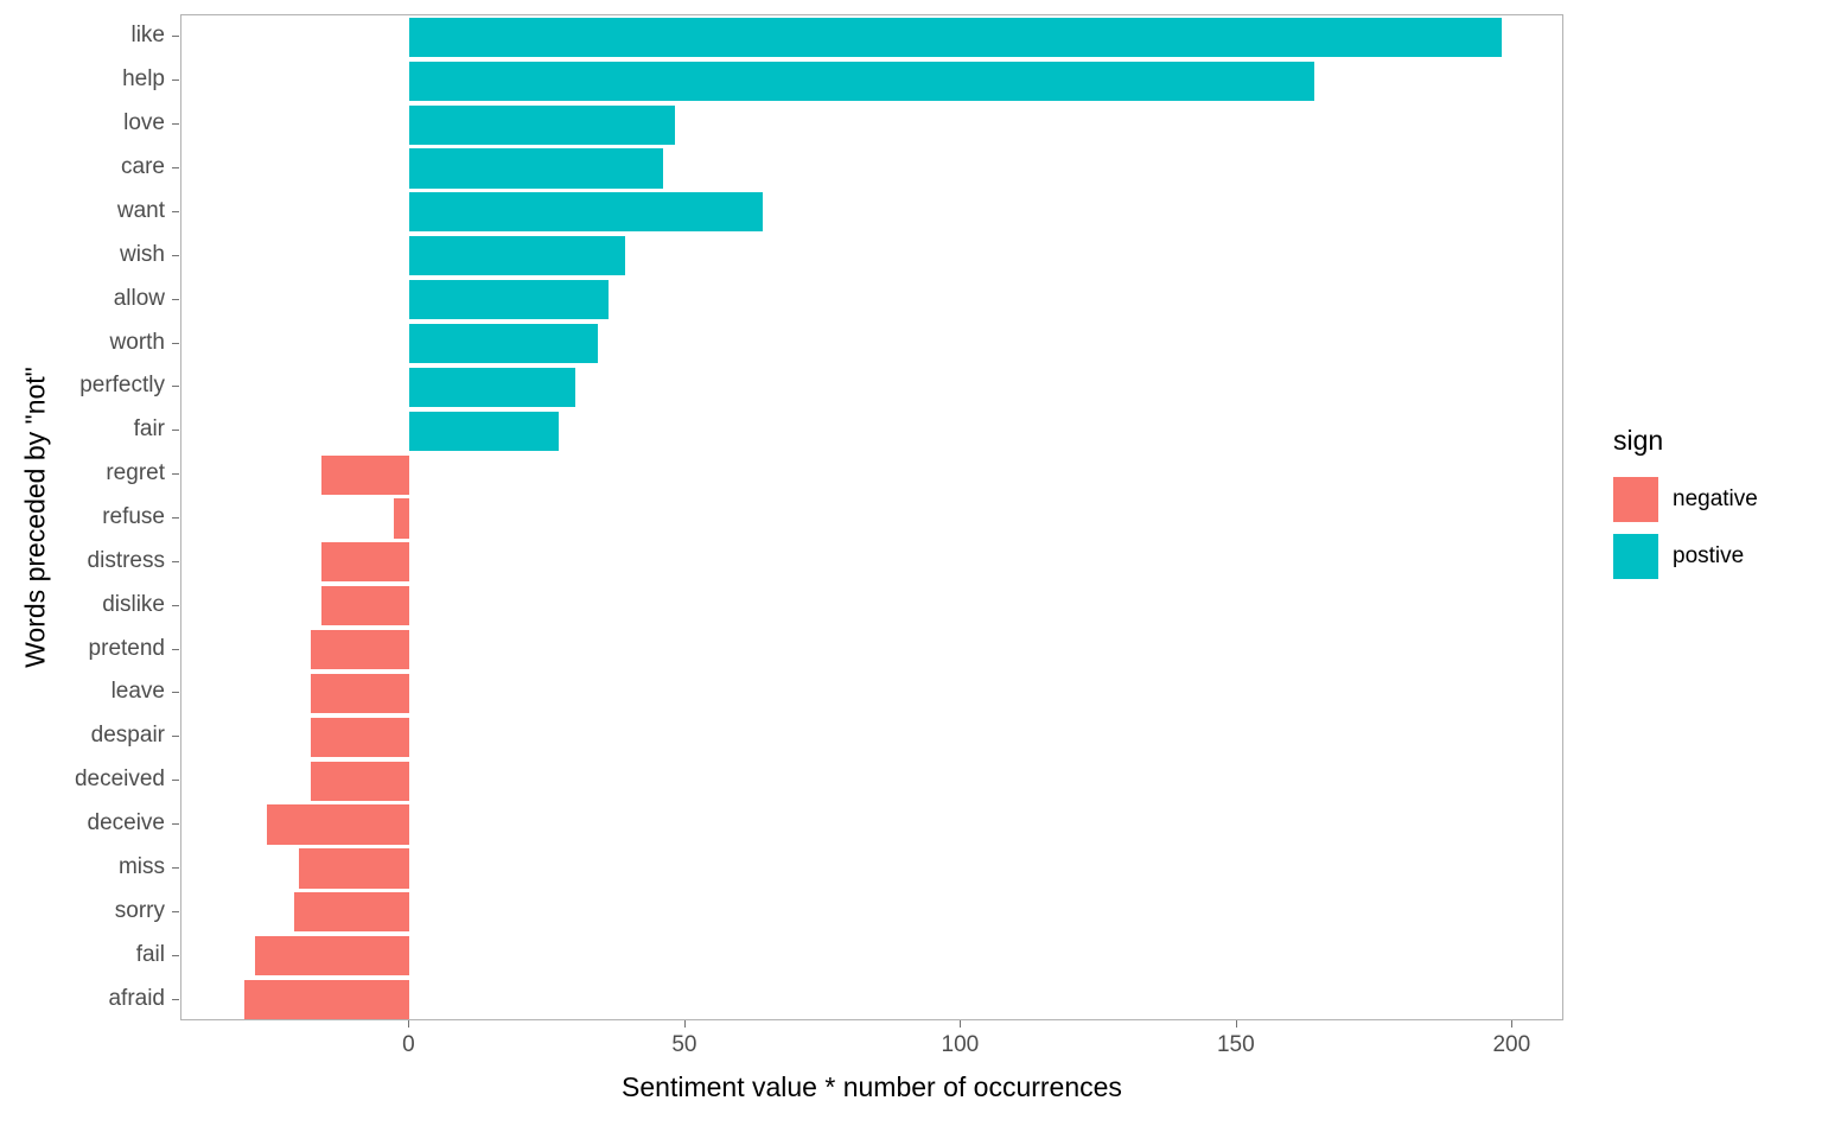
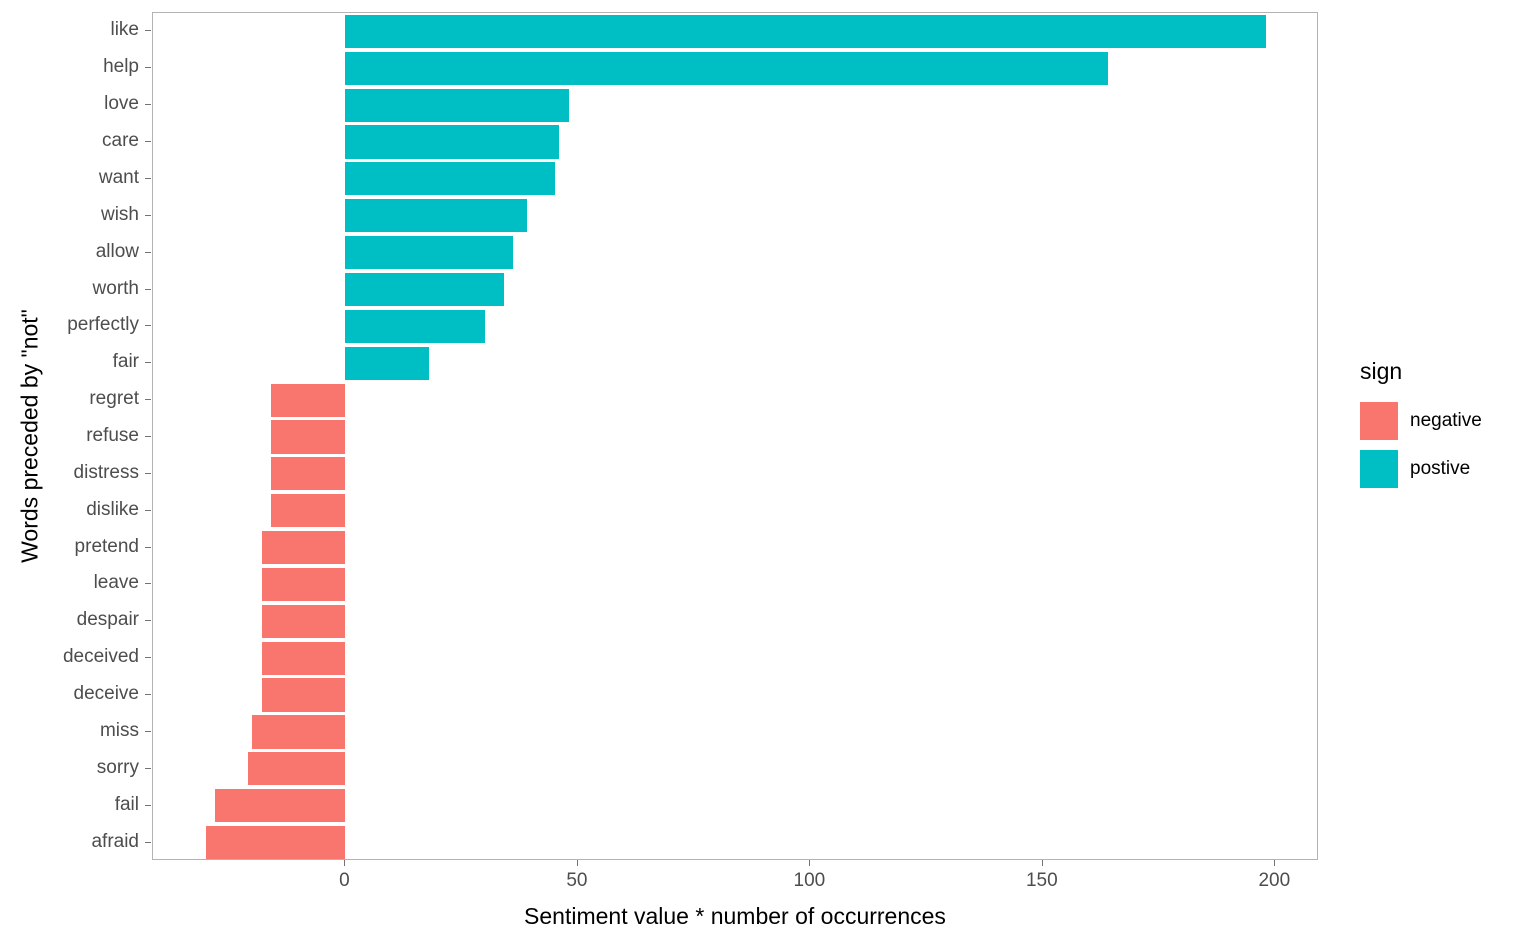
want: 64 -> 45
fair: 27 -> 18
refuse: -3 -> -16
deceive: -26 -> -18
